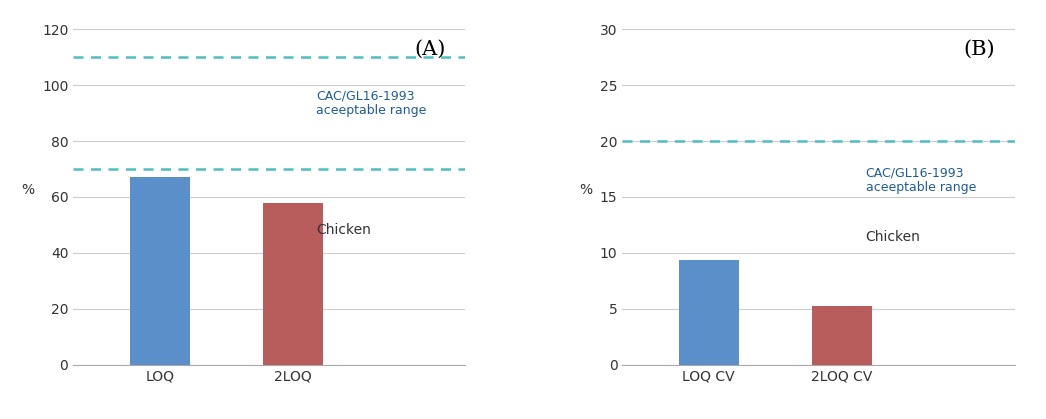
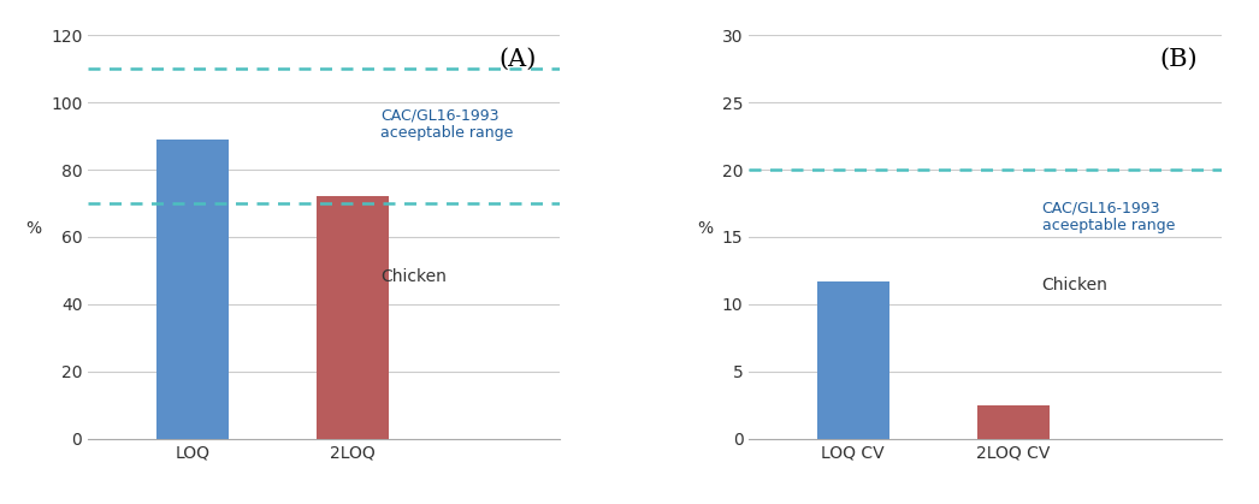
LOQ: 67 -> 89
2LOQ: 58 -> 72
LOQ CV: 9.4 -> 11.7
2LOQ CV: 5.2 -> 2.5
